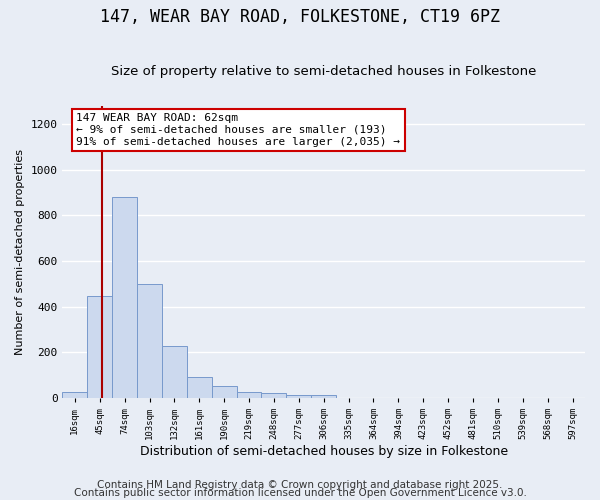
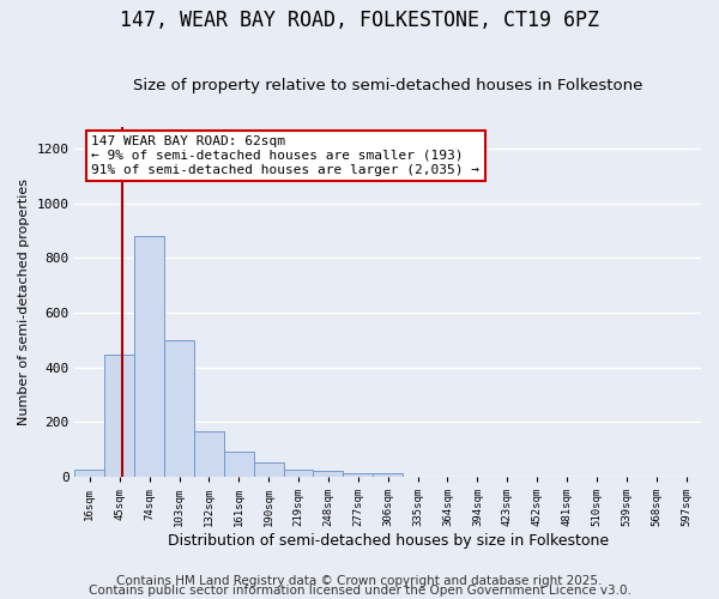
132sqm: 225 -> 165
